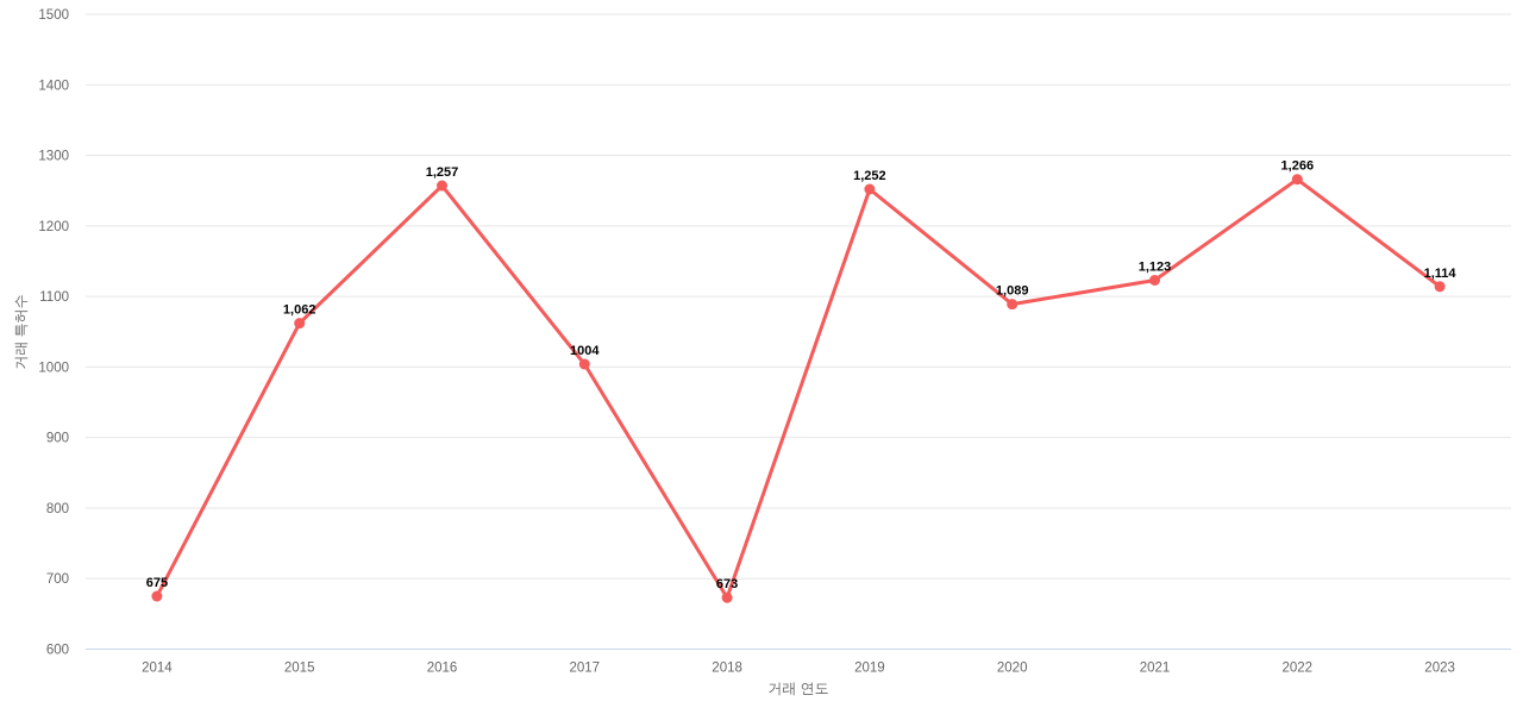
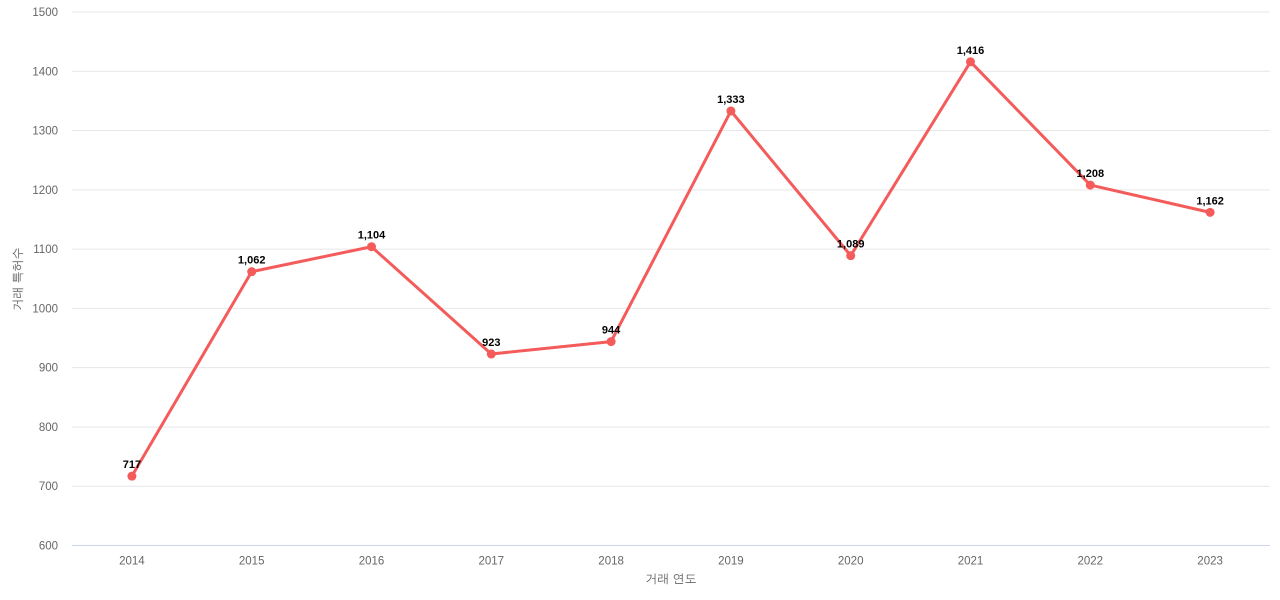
2014: 675 -> 717
2016: 1,257 -> 1,104
2017: 1004 -> 923
2018: 673 -> 944
2019: 1,252 -> 1,333
2021: 1,123 -> 1,416
2022: 1,266 -> 1,208
2023: 1,114 -> 1,162
